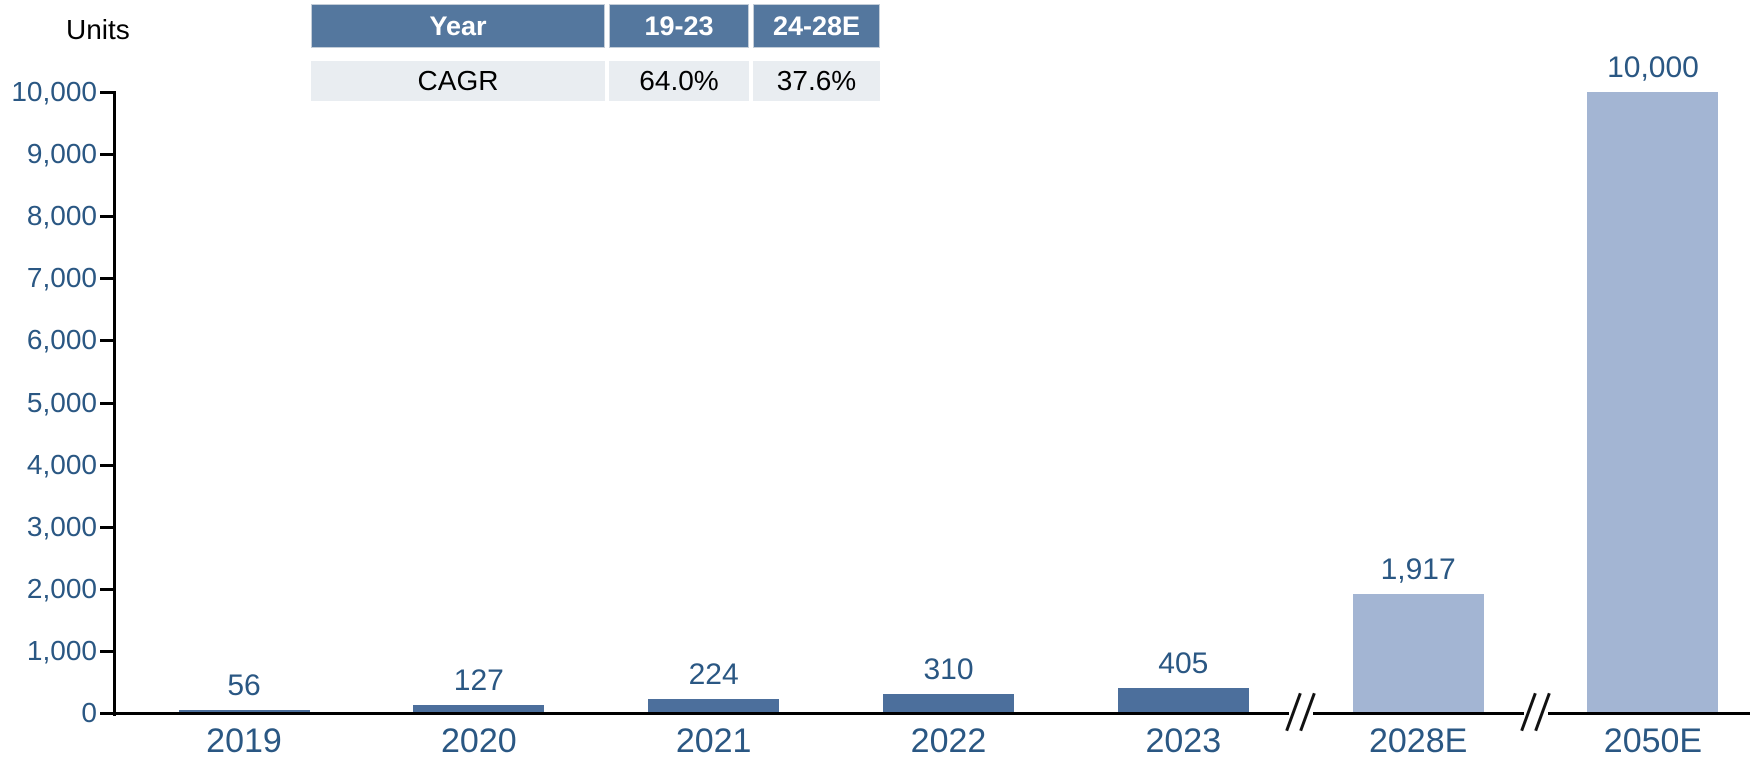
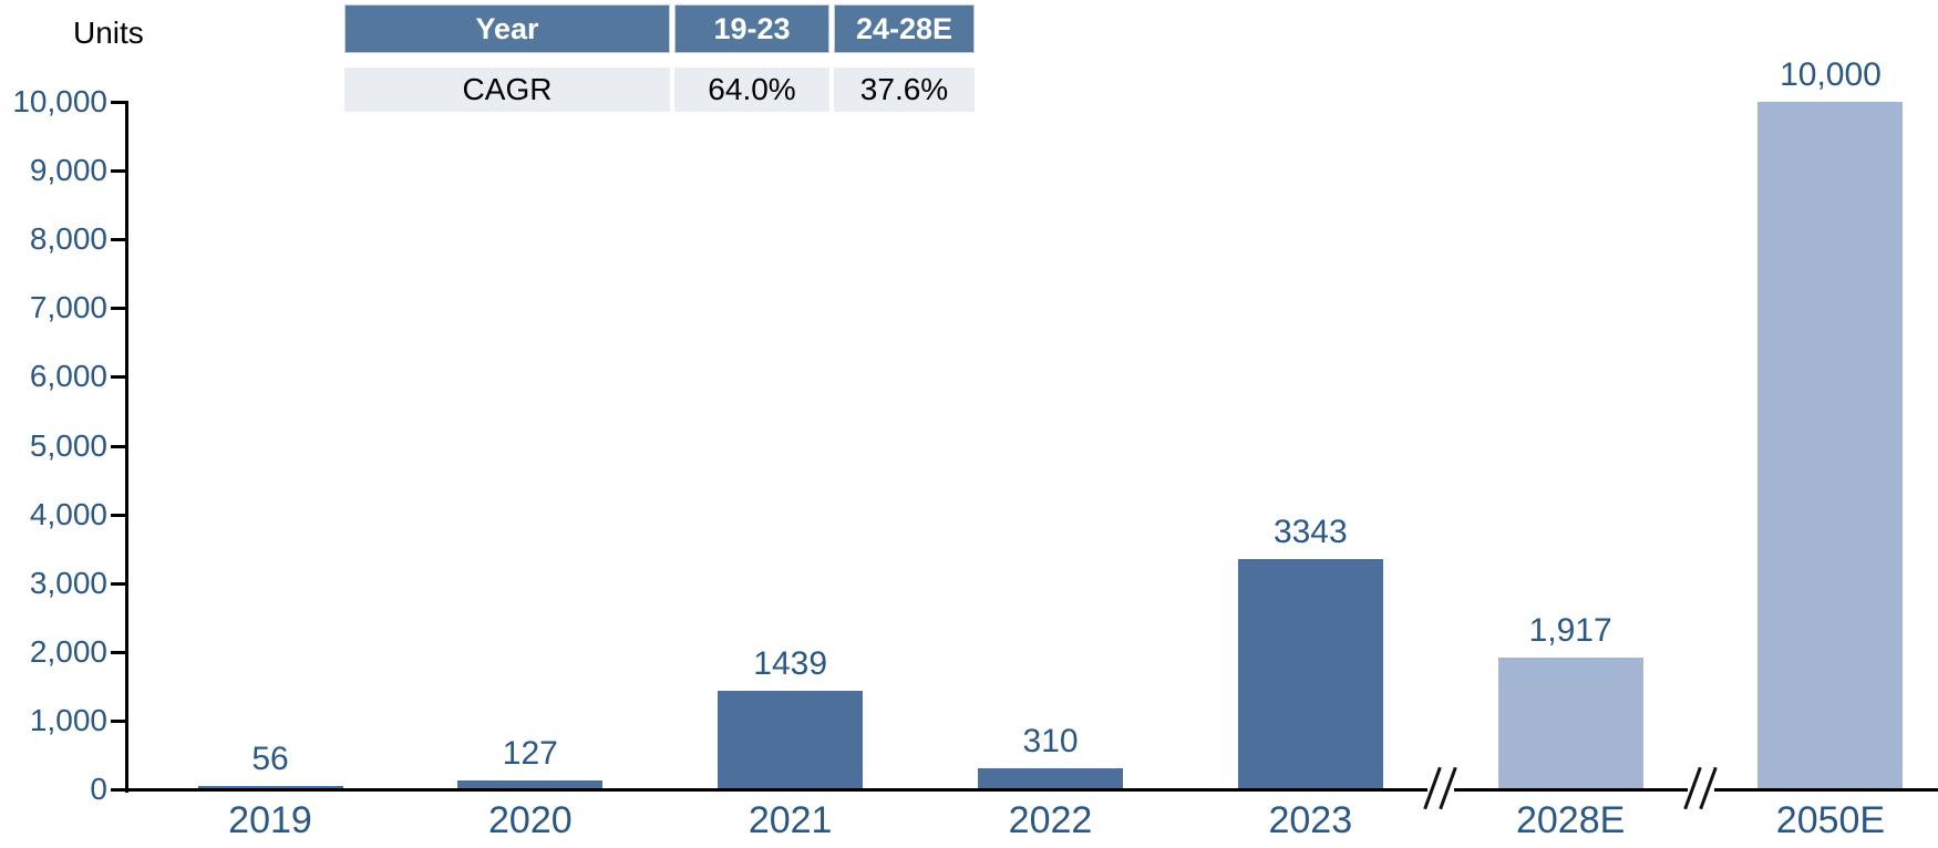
2021: 224 -> 1439
2023: 405 -> 3343
